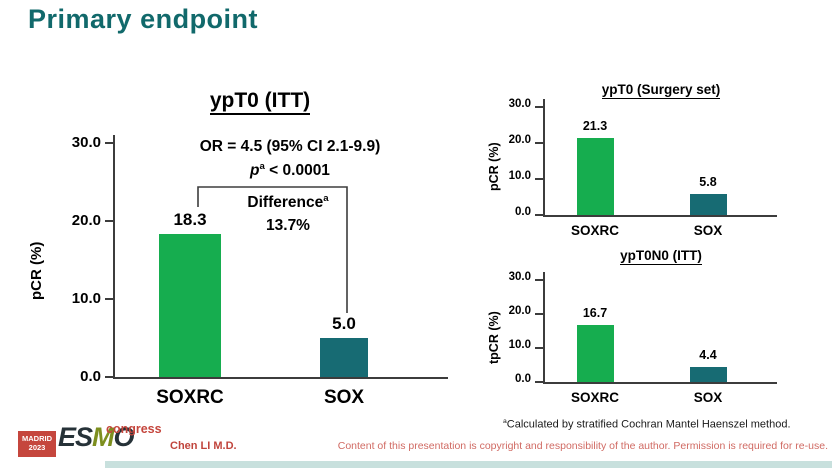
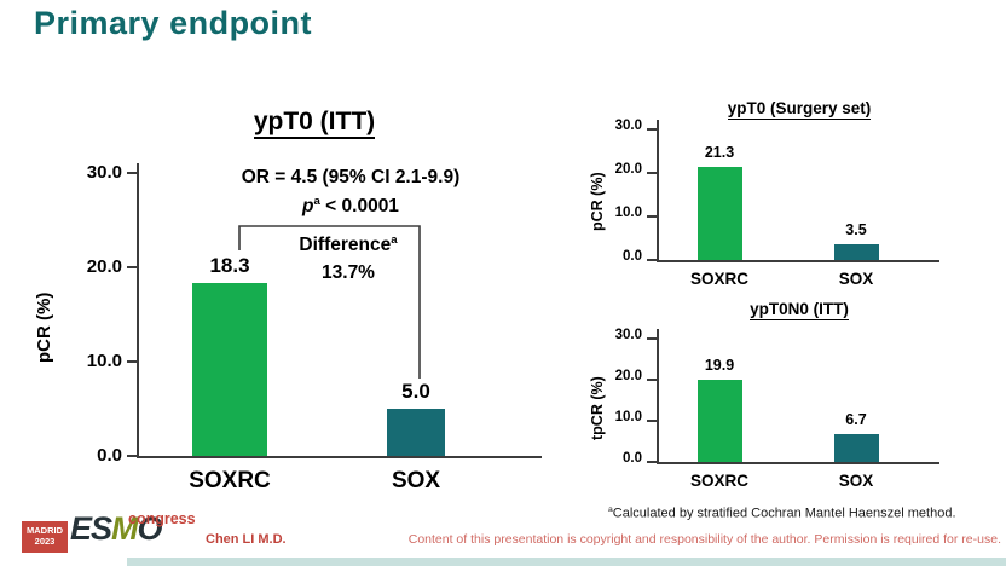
ypT0 (Surgery set)/SOX: 5.8 -> 3.5
ypT0N0 (ITT)/SOXRC: 16.7 -> 19.9
ypT0N0 (ITT)/SOX: 4.4 -> 6.7
